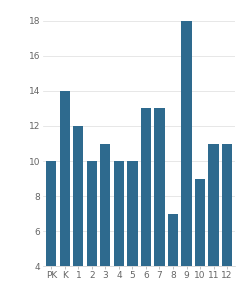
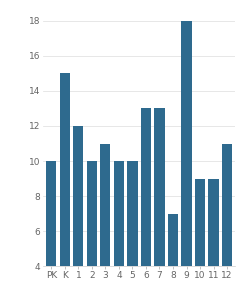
K: 14 -> 15
11: 11 -> 9
